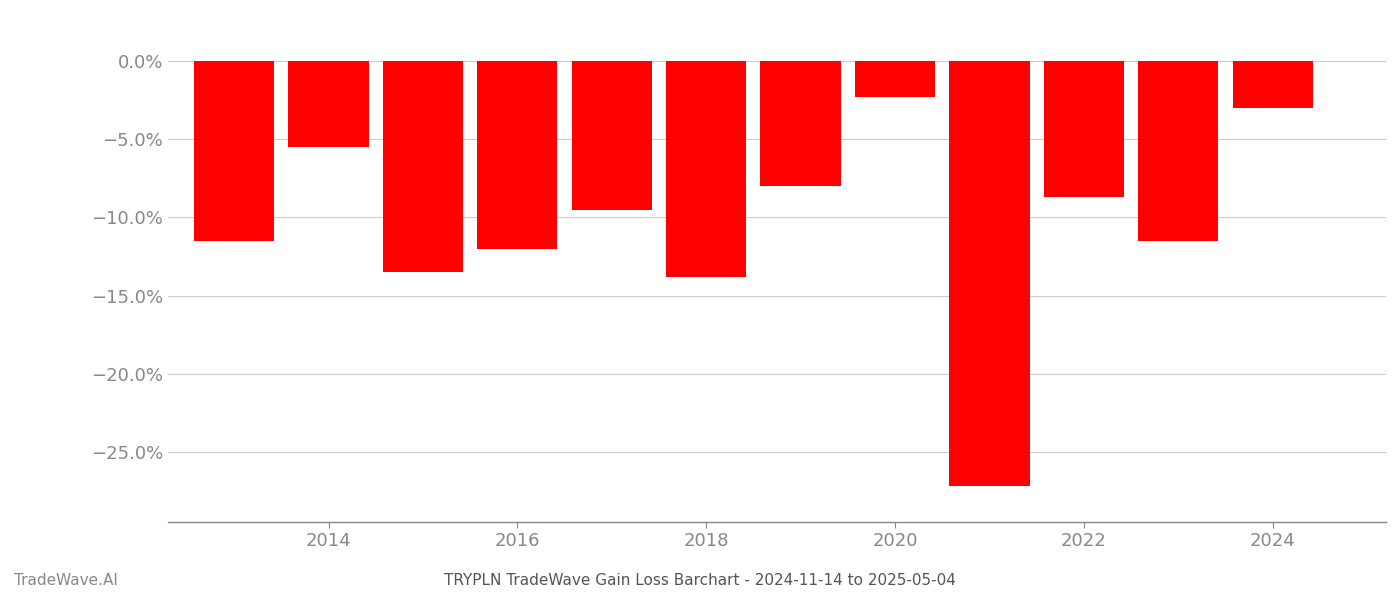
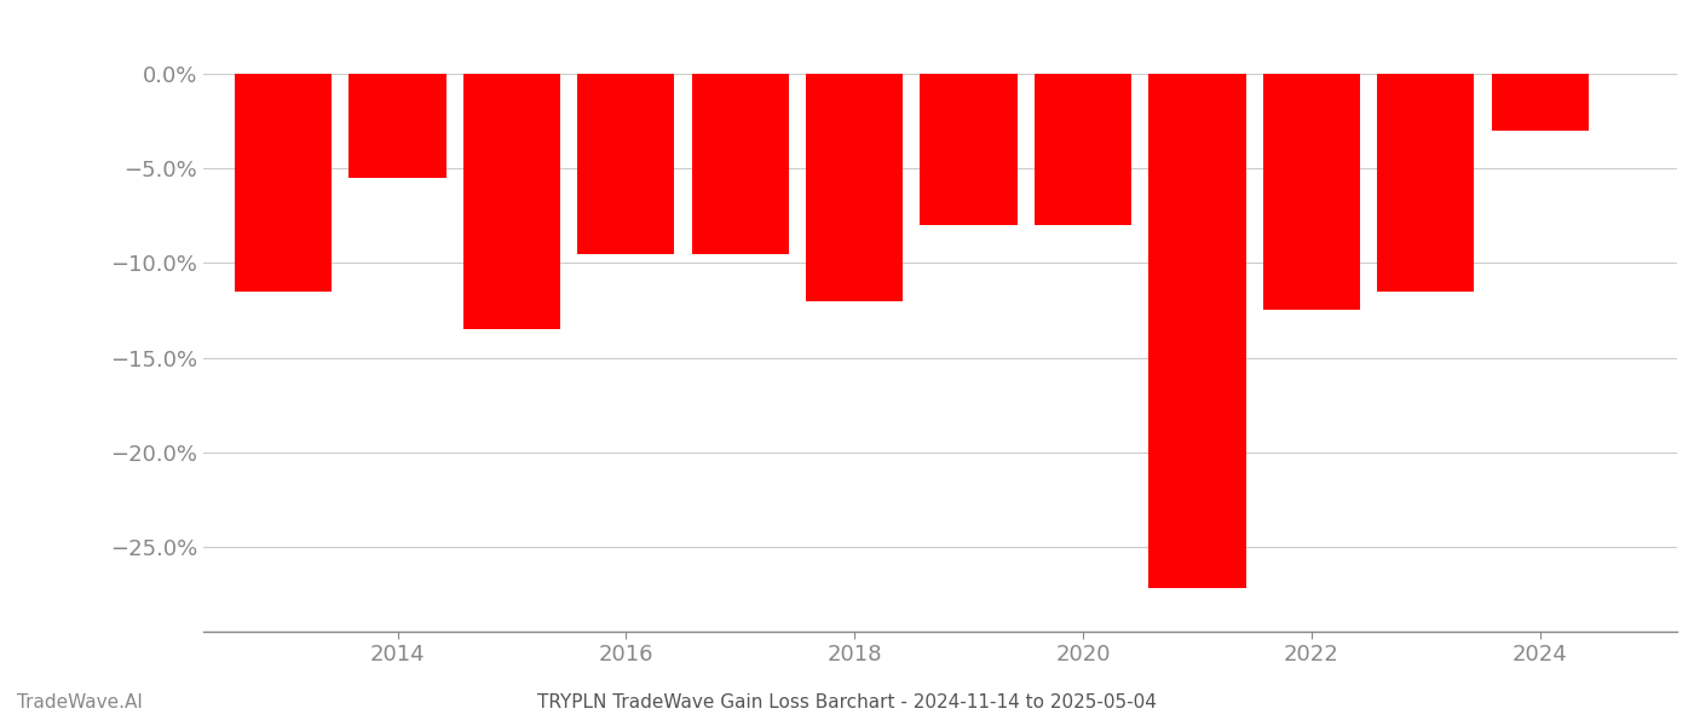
2016: -12.0% -> -9.5%
2018: -13.8% -> -12.0%
2020: -2.3% -> -8.0%
2022: -8.7% -> -12.5%
